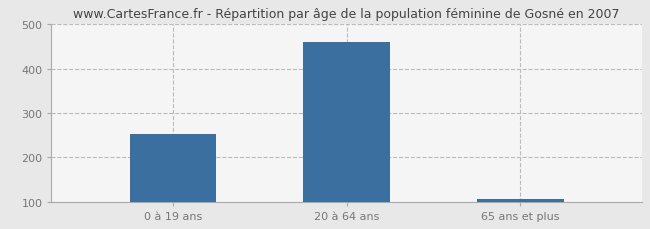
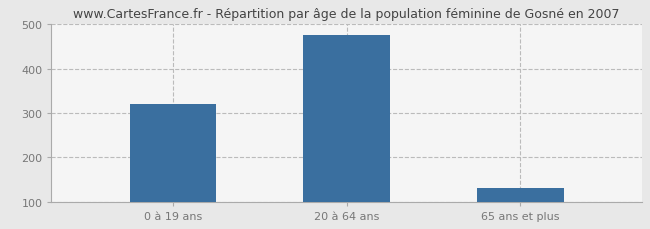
0 à 19 ans: 253 -> 320
20 à 64 ans: 460 -> 475
65 ans et plus: 107 -> 130
